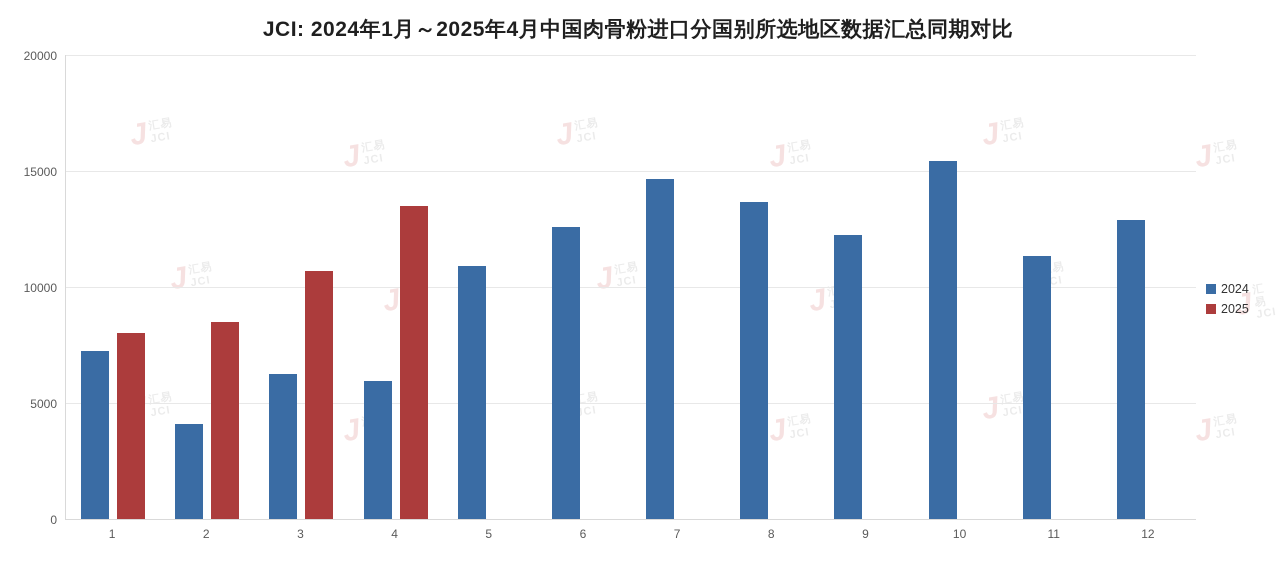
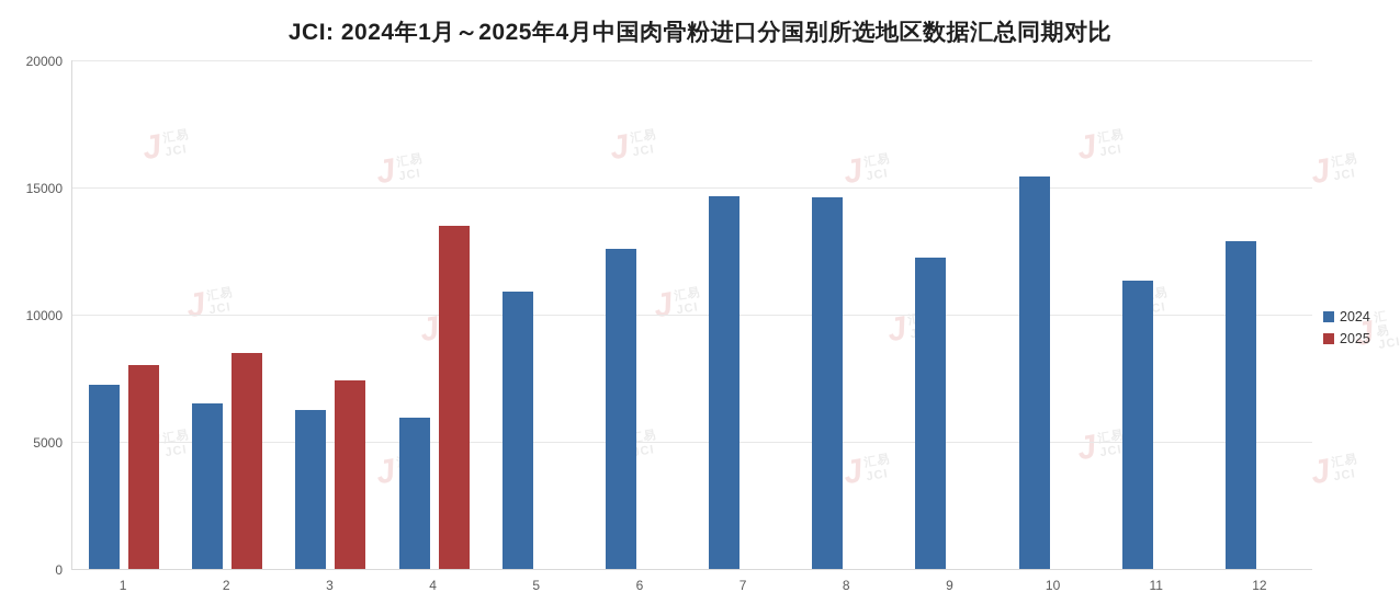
2024/2: 4100 -> 6500
2025/3: 10700 -> 7400
2024/8: 13600 -> 14600
